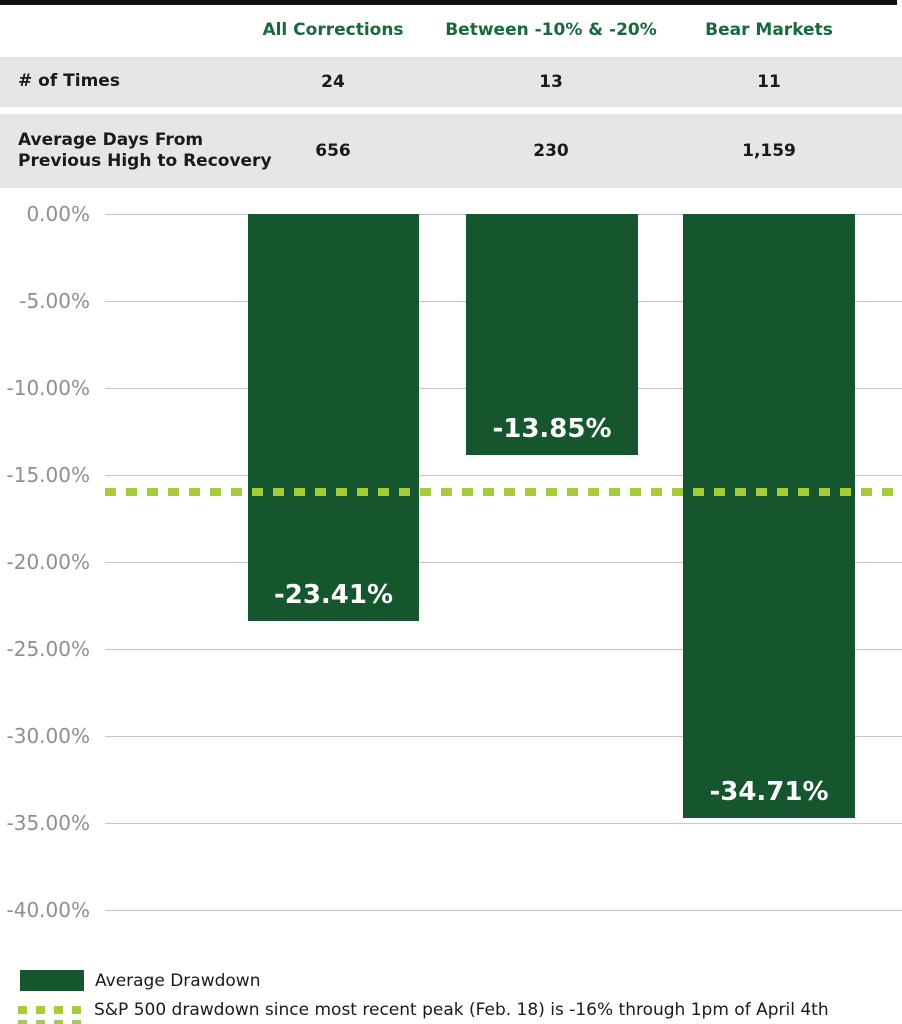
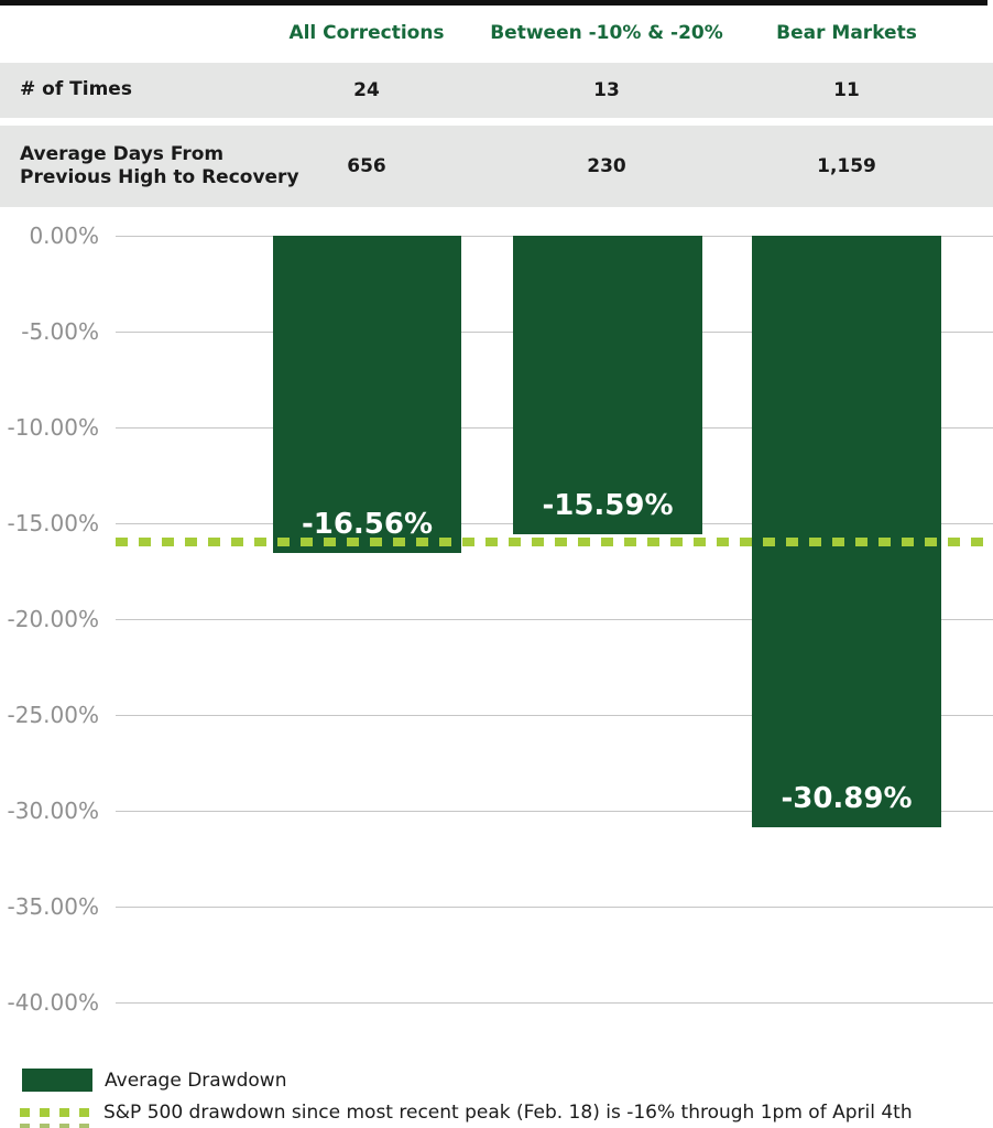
All Corrections: -23.41% -> -16.56%
Between -10% & -20%: -13.85% -> -15.59%
Bear Markets: -34.71% -> -30.89%
